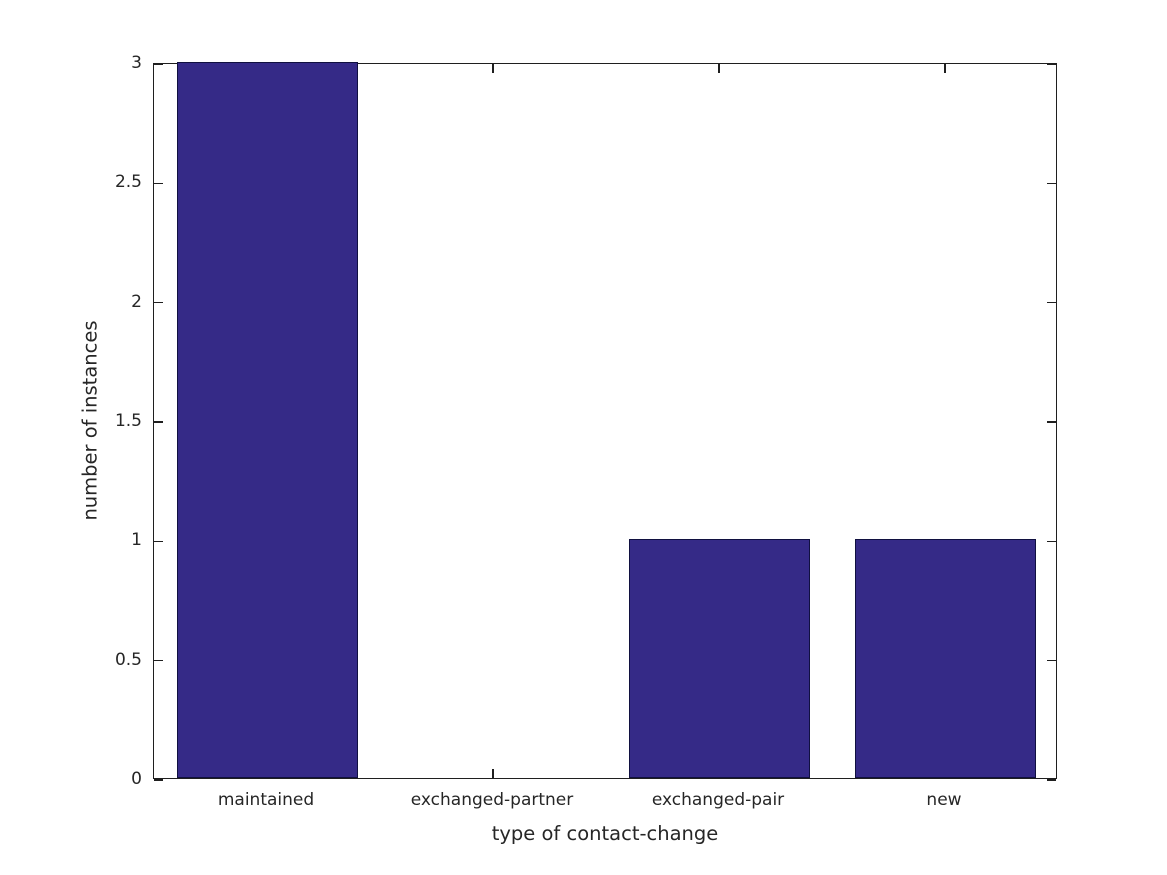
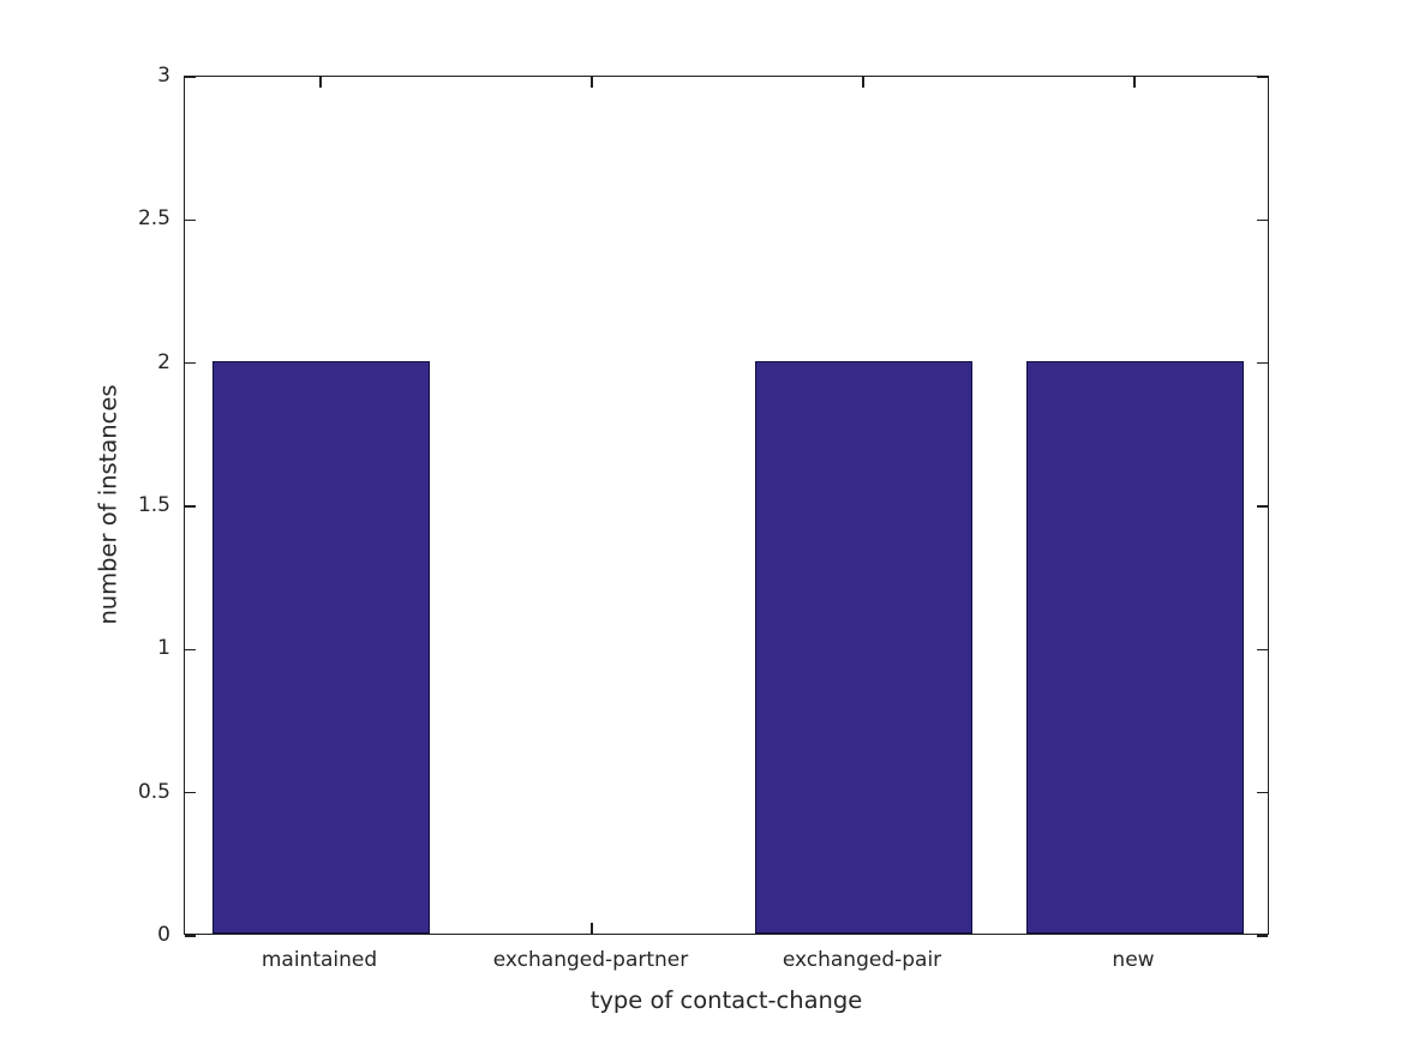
maintained: 3 -> 2
exchanged-pair: 1 -> 2
new: 1 -> 2
